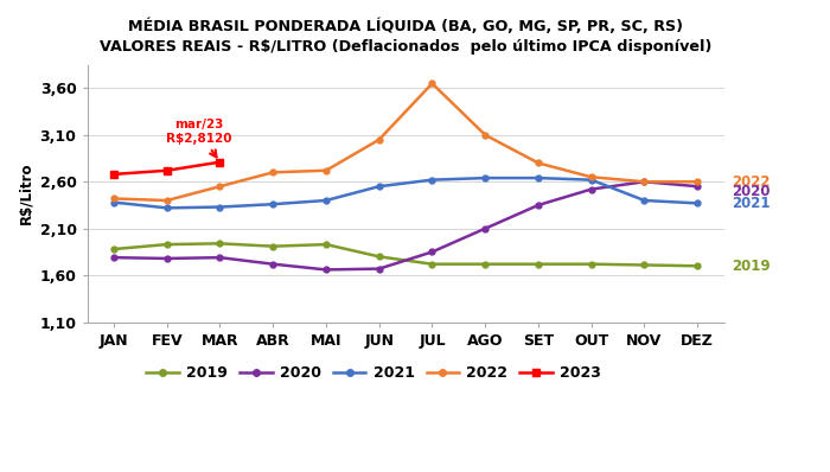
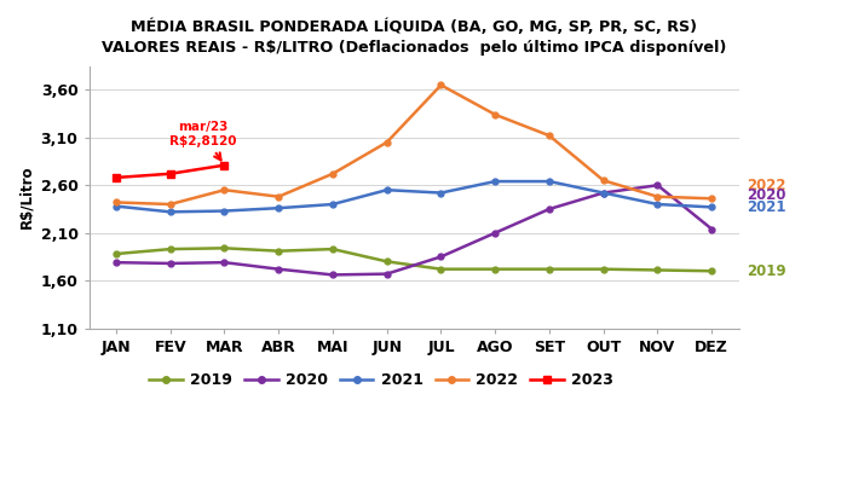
2022/ABR: 2,70 -> 2,48
2021/JUL: 2,62 -> 2,52
2022/AGO: 3,10 -> 3,34
2022/SET: 2,80 -> 3,12
2021/OUT: 2,62 -> 2,52
2022/NOV: 2,60 -> 2,48
2020/DEZ: 2,55 -> 2,14
2022/DEZ: 2,60 -> 2,46
